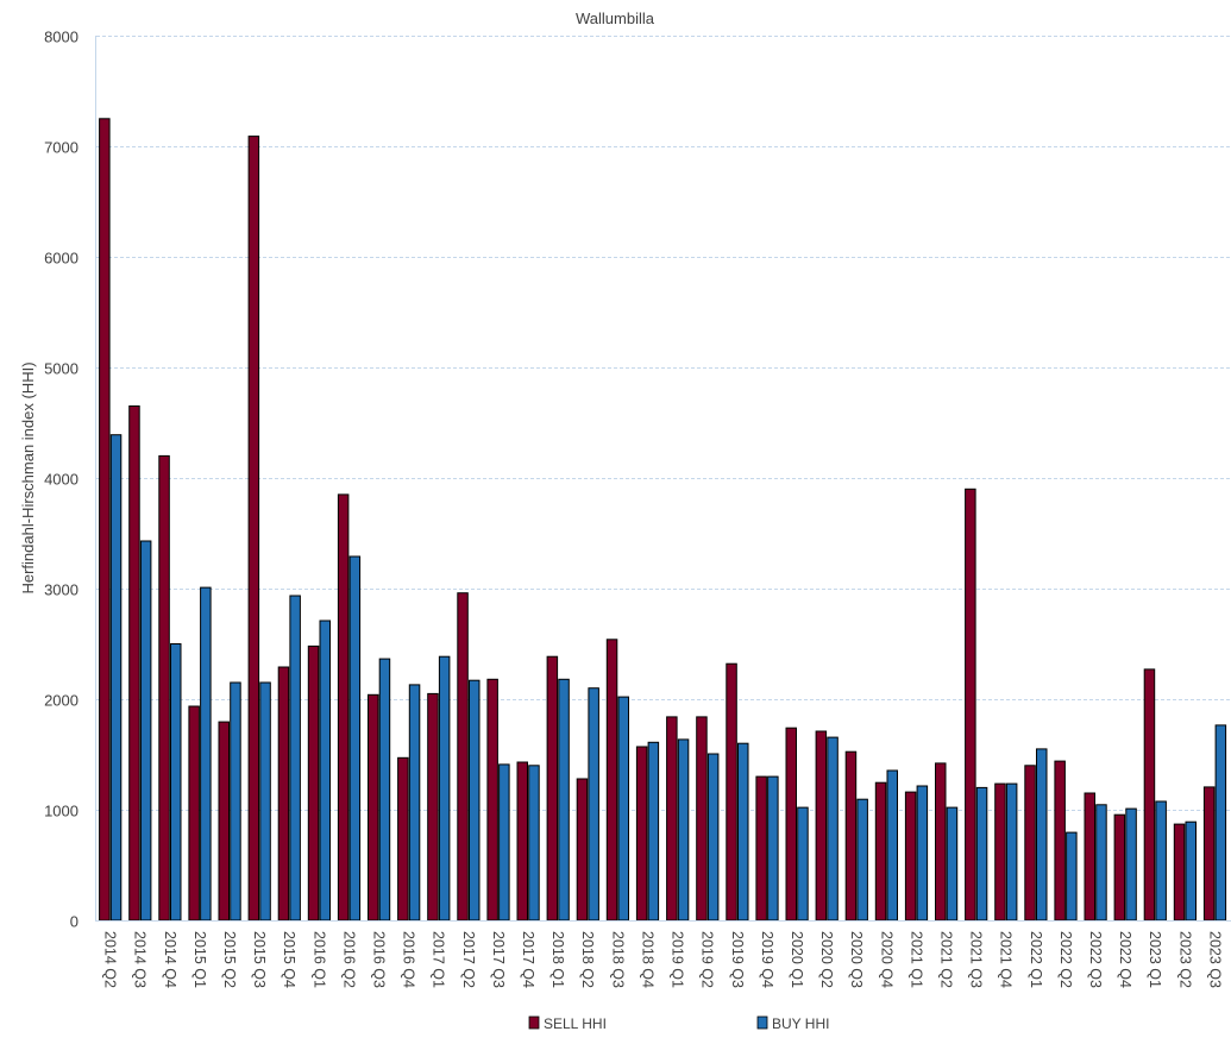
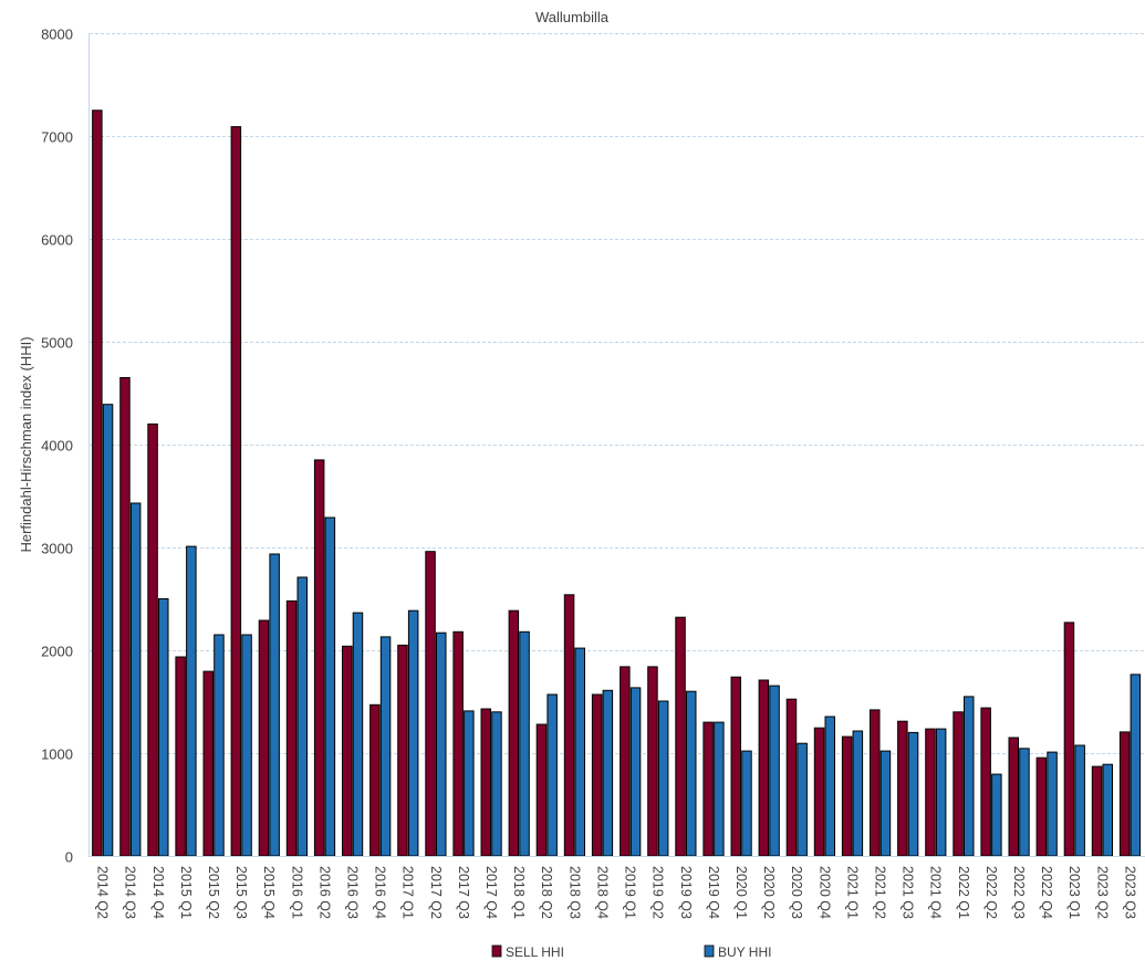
BUY HHI/2018 Q2: 2100 -> 1600
SELL HHI/2021 Q3: 3900 -> 1300
